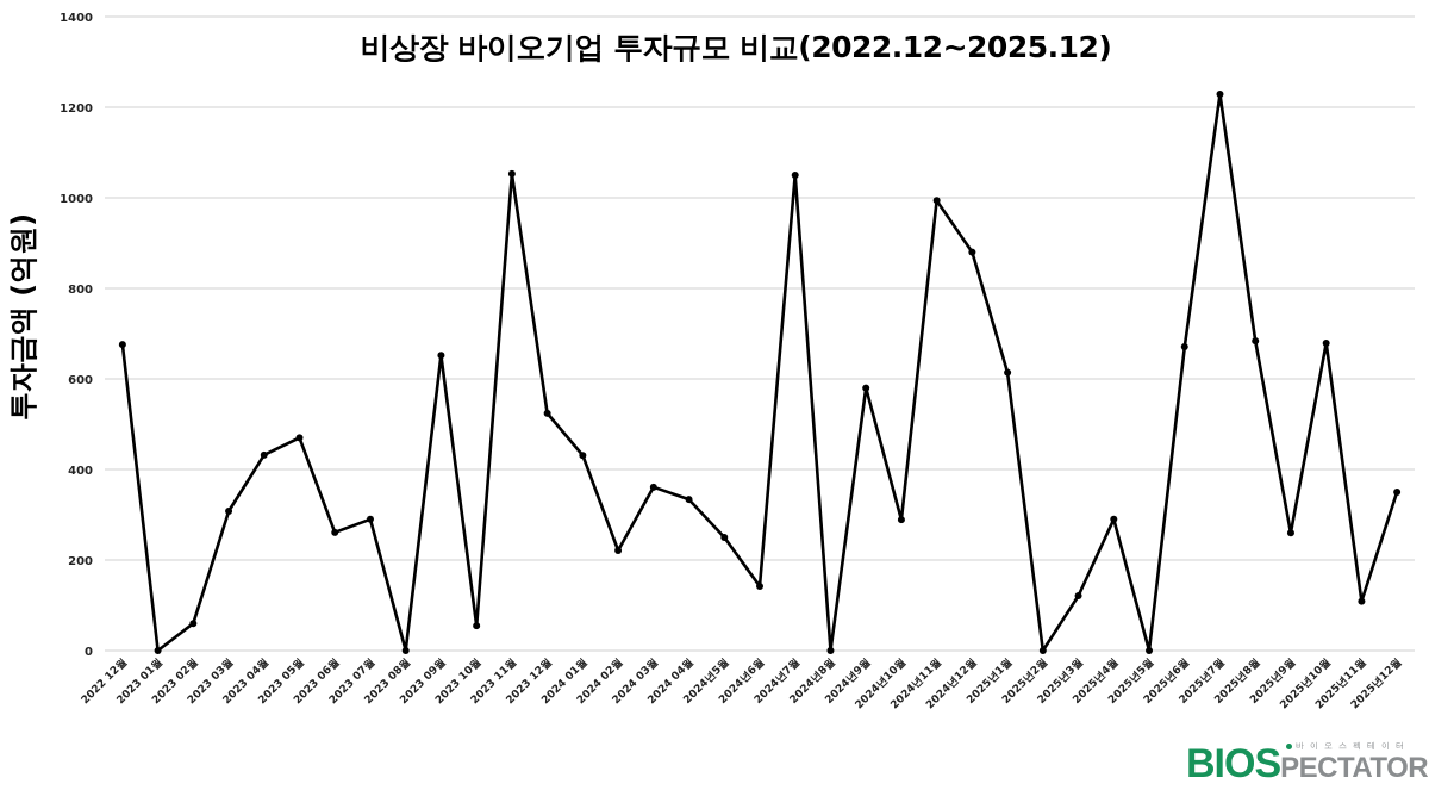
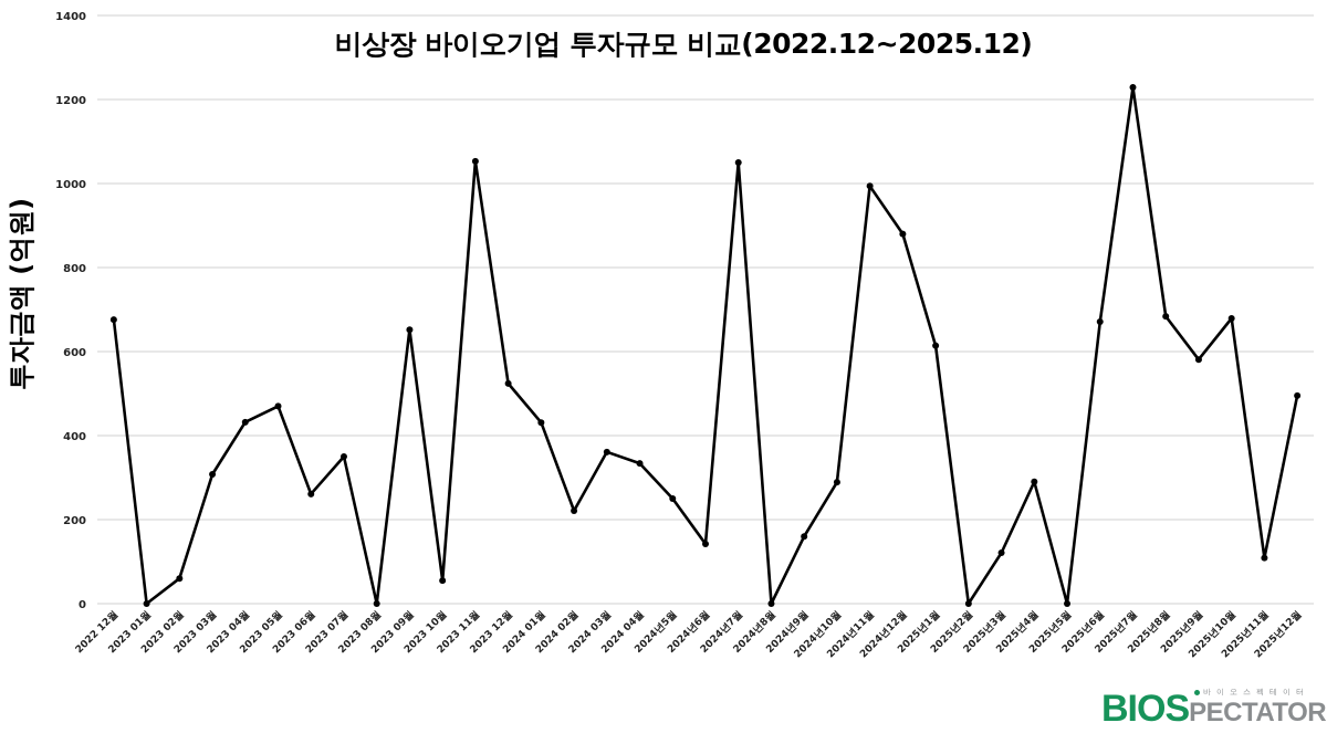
2023 07월: 290 -> 350
2024년9월: 580 -> 160
2025년9월: 260 -> 580
2025년12월: 350 -> 500
